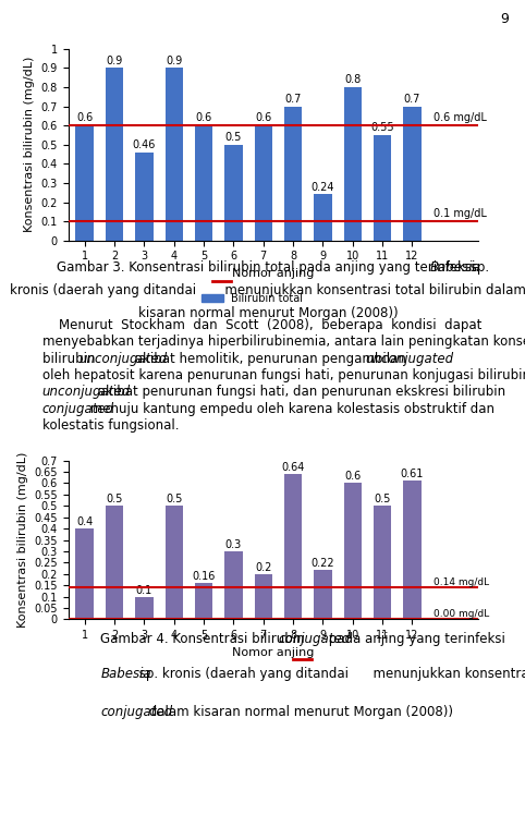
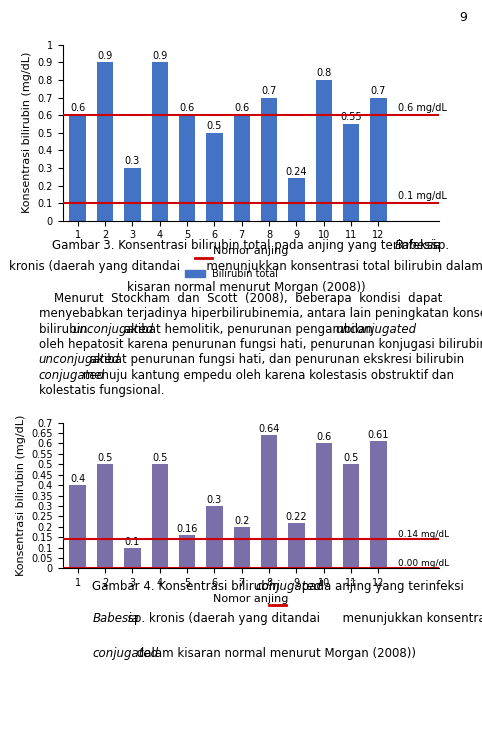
3: 0.46 -> 0.3
